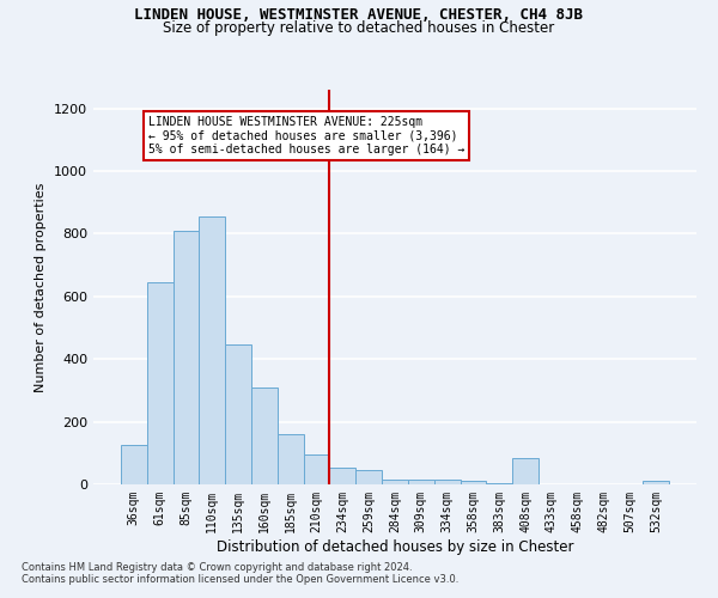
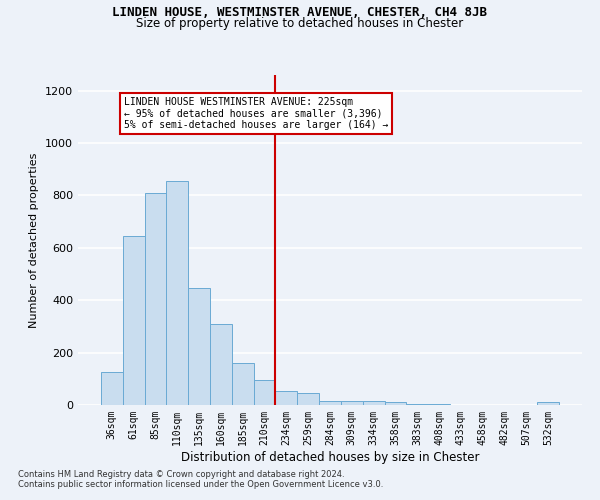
408sqm: 85 -> 2
